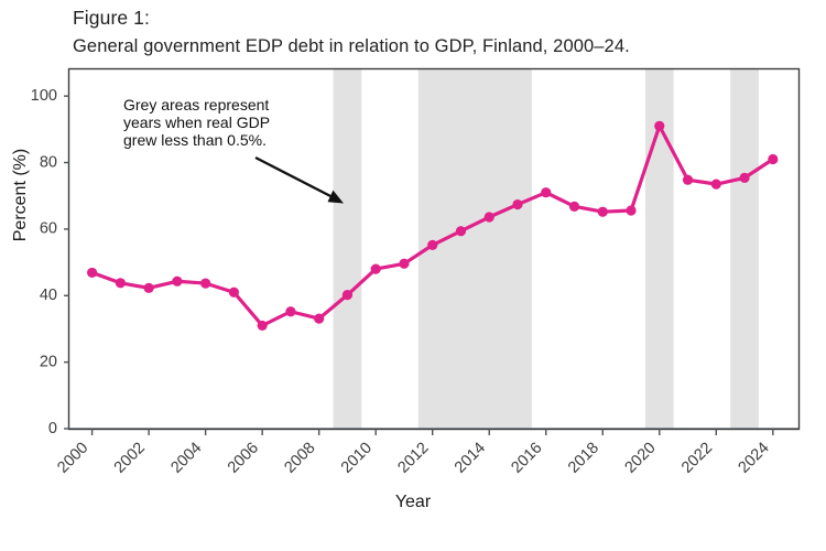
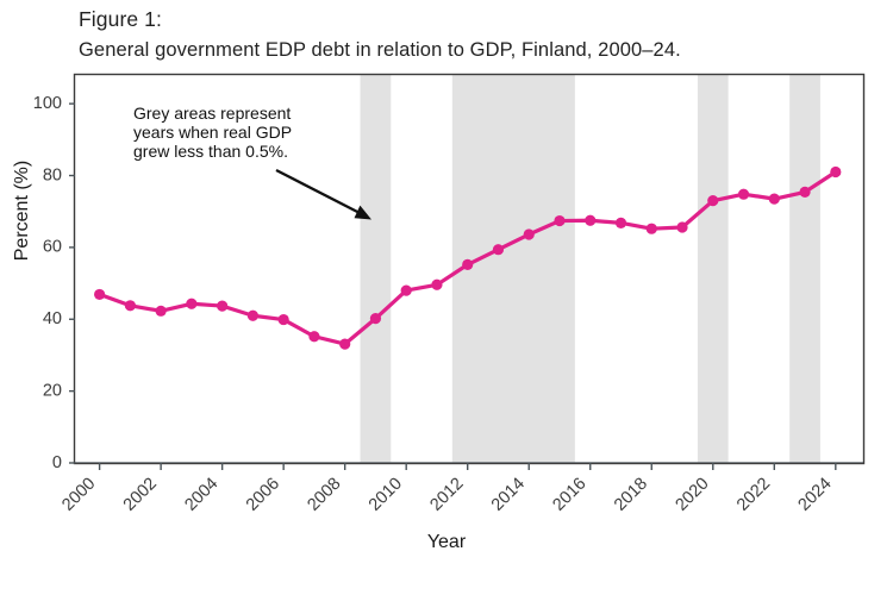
2006: 31 -> 40
2016: 71 -> 68
2020: 91 -> 73
